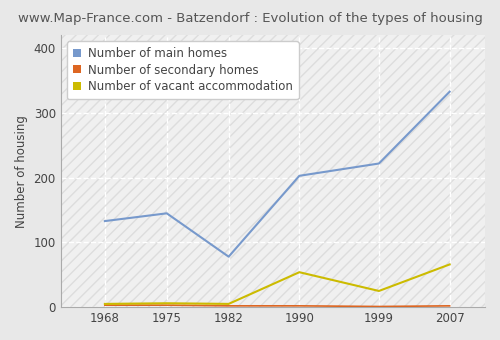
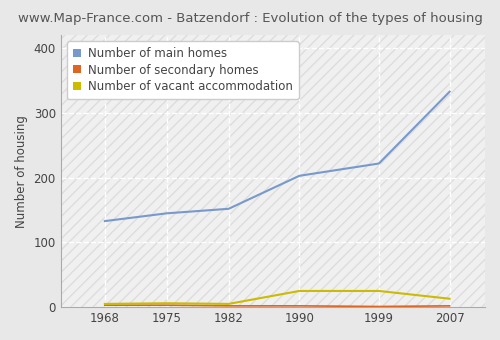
Number of main homes/1982: 78 -> 152
Number of vacant accommodation/1990: 54 -> 25
Number of vacant accommodation/2007: 66 -> 13
